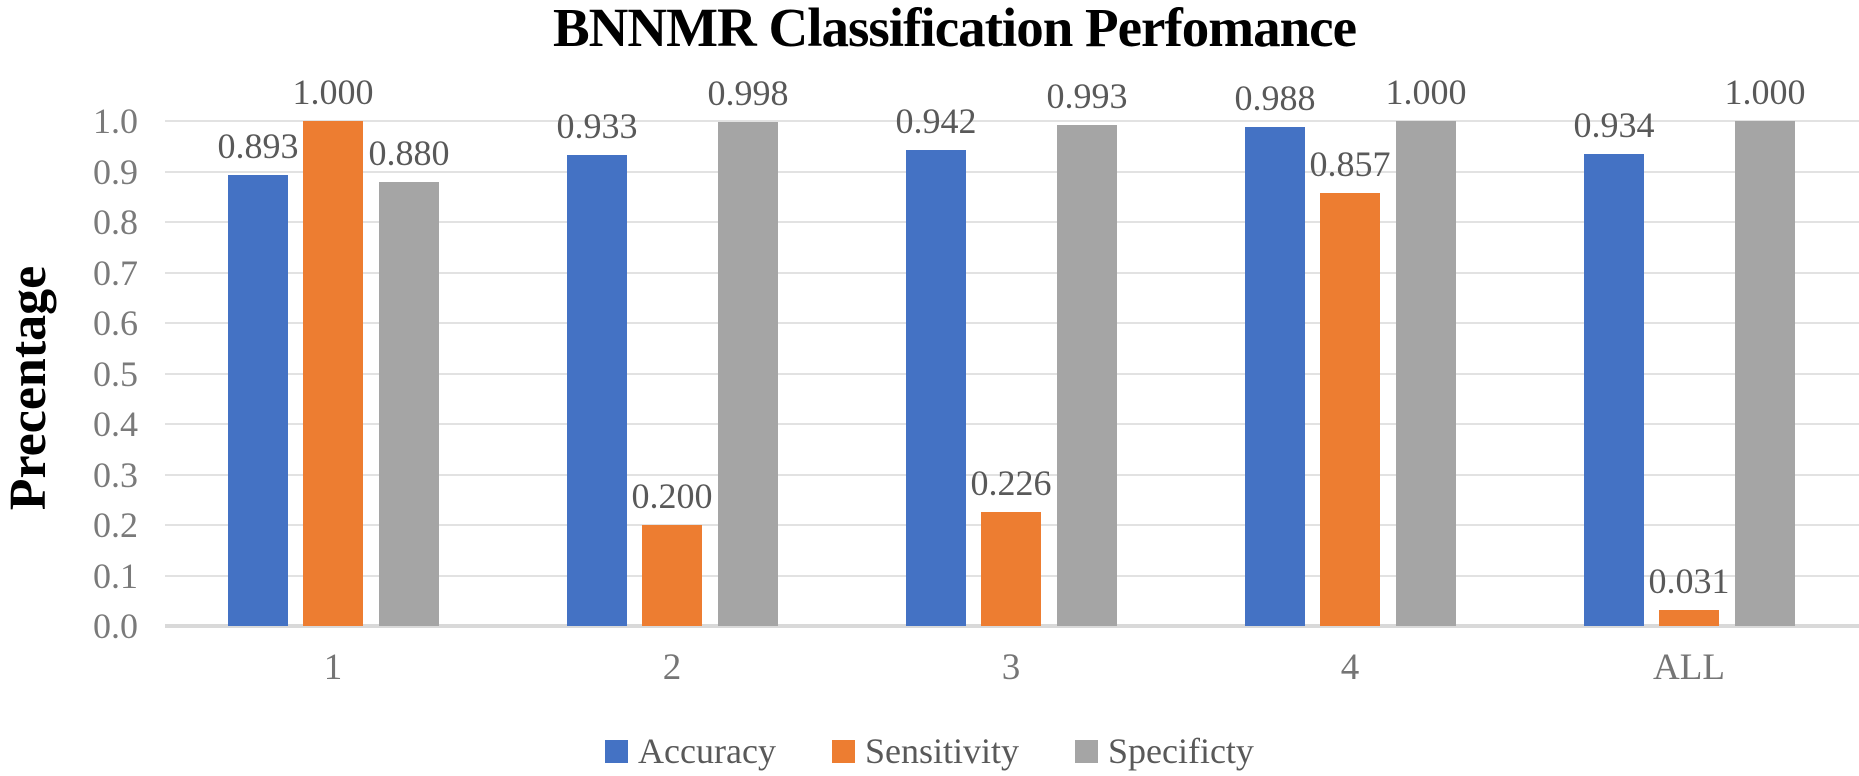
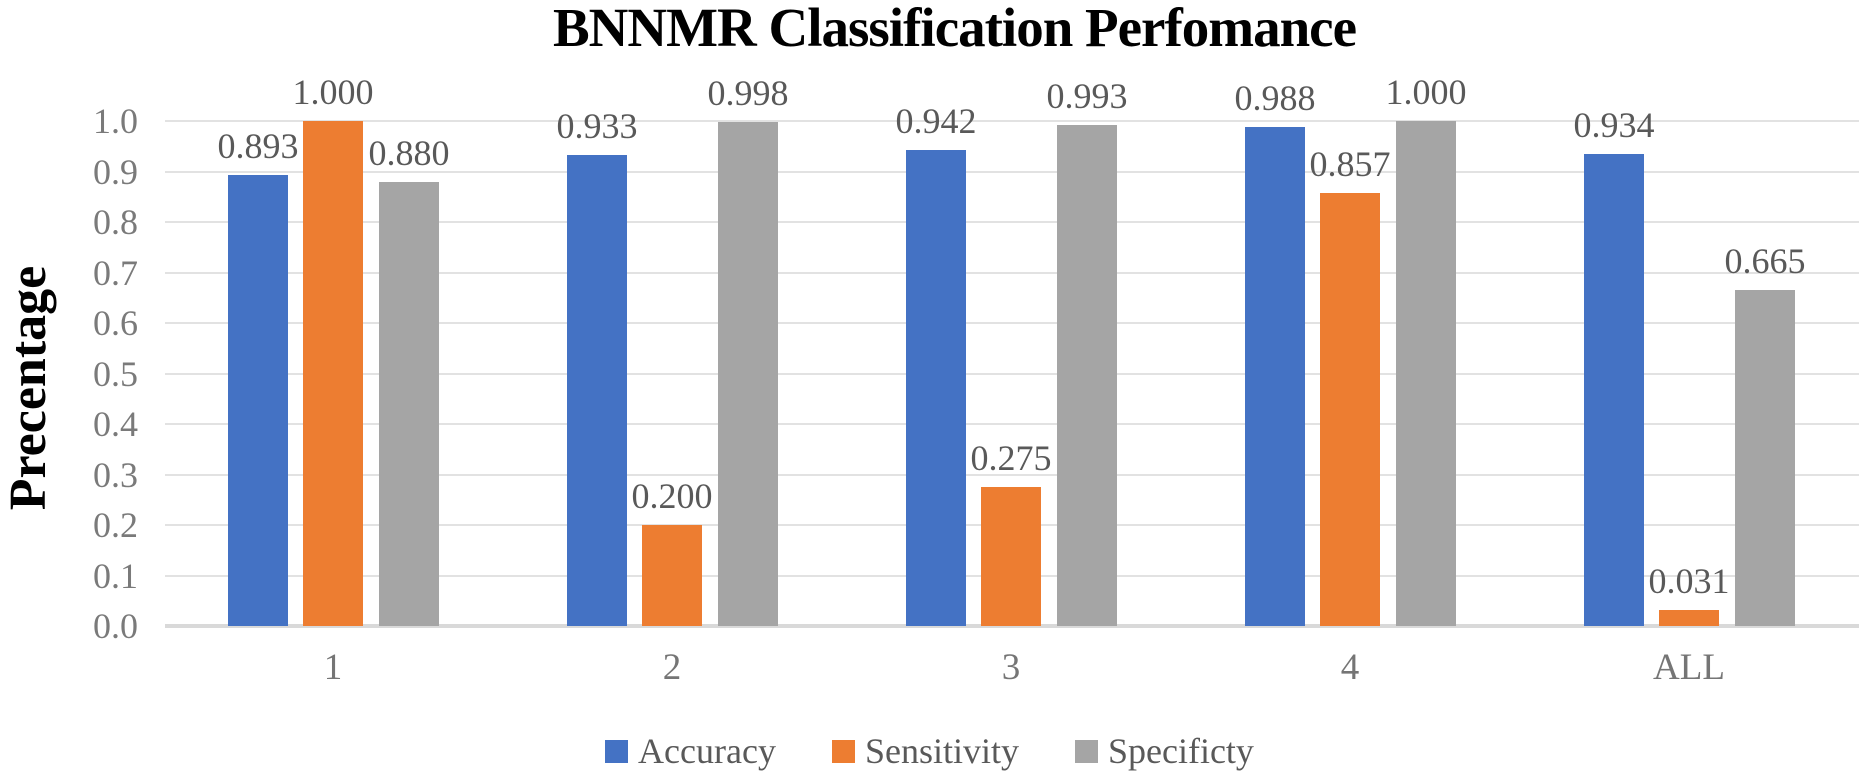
Sensitivity/3: 0.226 -> 0.275
Specificty/ALL: 1.000 -> 0.665
